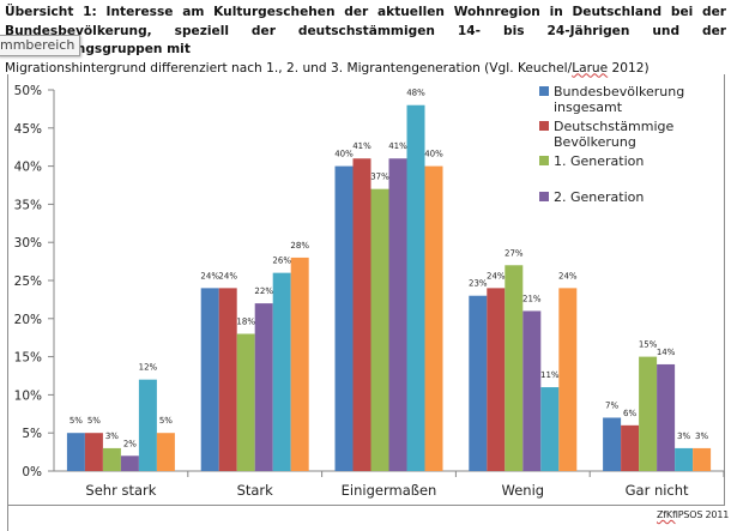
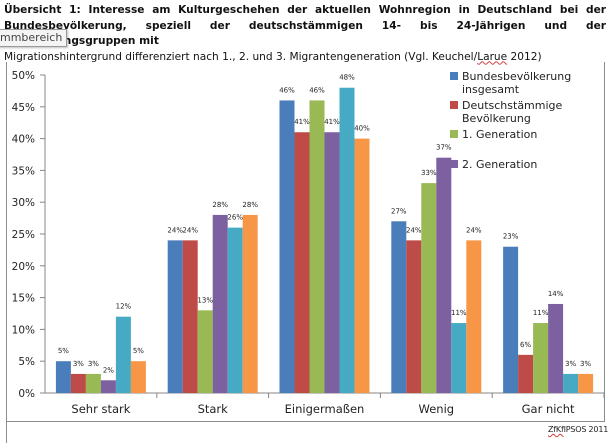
Deutschstämmige Bevölkerung/Sehr stark: 5% -> 3%
1. Generation/Stark: 18% -> 13%
2. Generation/Stark: 22% -> 28%
Bundesbevölkerung insgesamt/Einigermaßen: 40% -> 46%
1. Generation/Einigermaßen: 37% -> 46%
Bundesbevölkerung insgesamt/Wenig: 23% -> 27%
1. Generation/Wenig: 27% -> 33%
2. Generation/Wenig: 21% -> 37%
Bundesbevölkerung insgesamt/Gar nicht: 7% -> 23%
1. Generation/Gar nicht: 15% -> 11%
